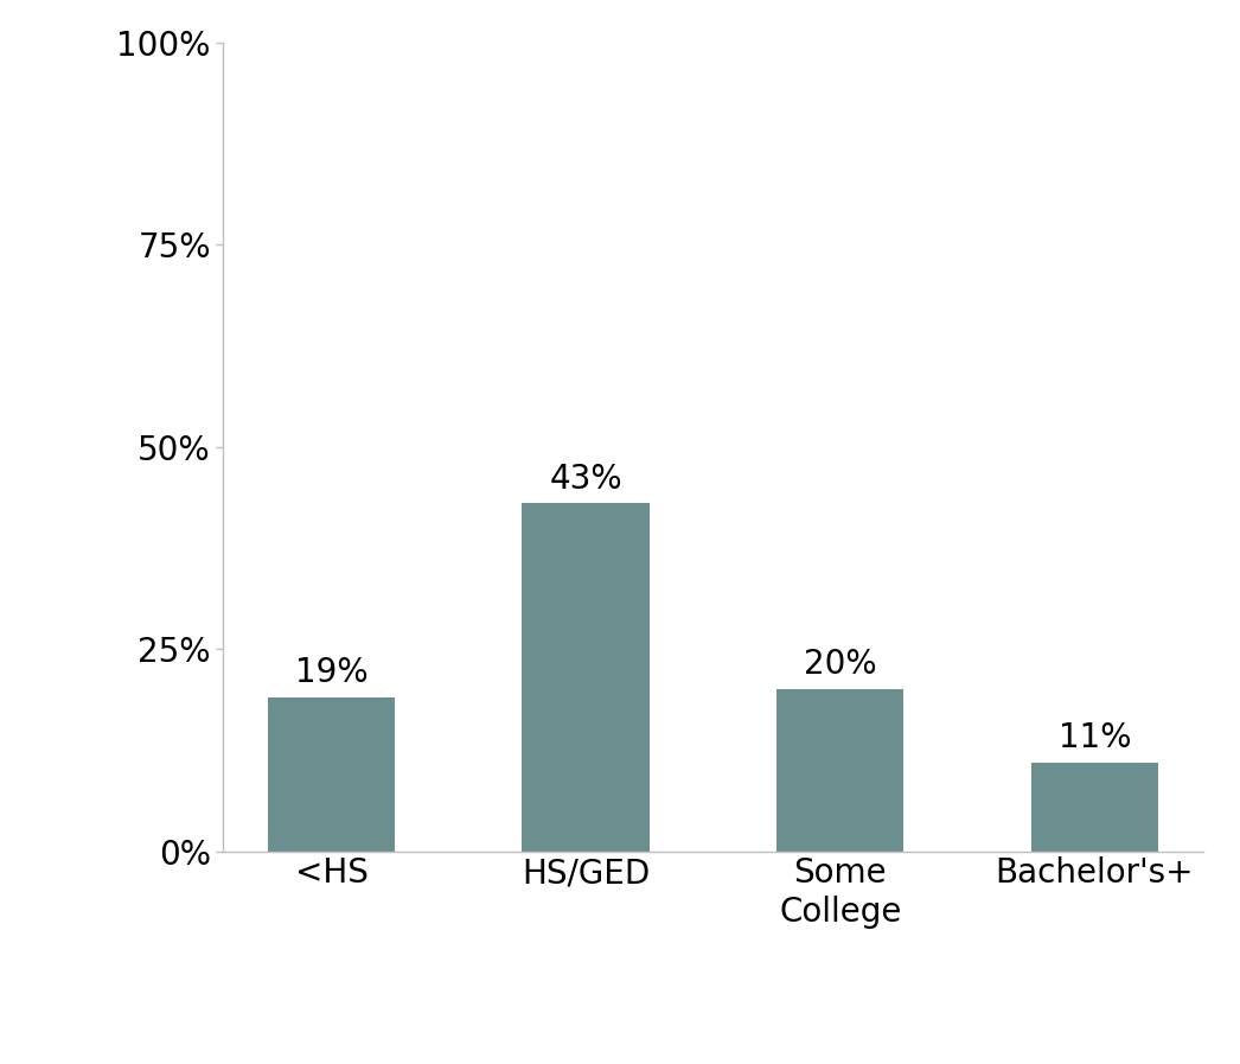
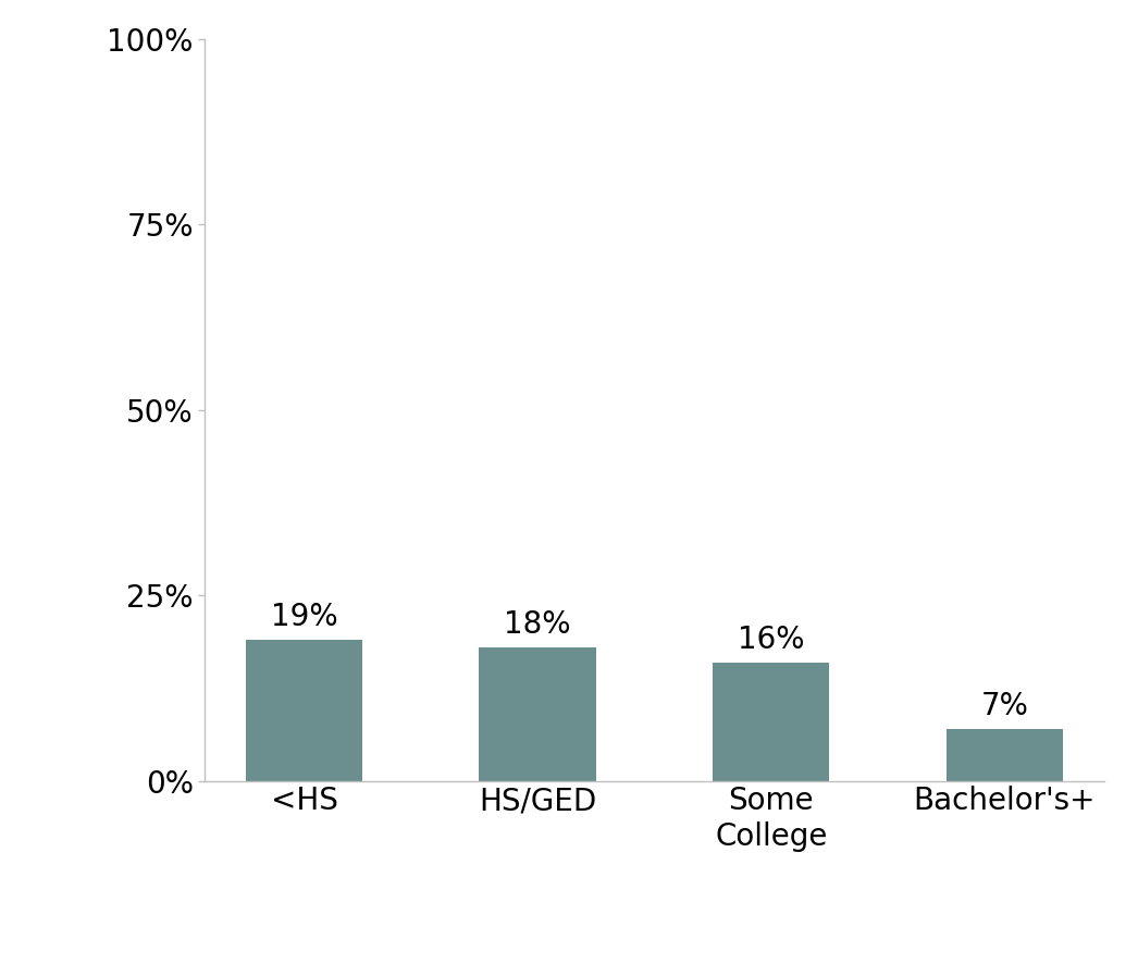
HS/GED: 43% -> 18%
Some College: 20% -> 16%
Bachelor's+: 11% -> 7%
